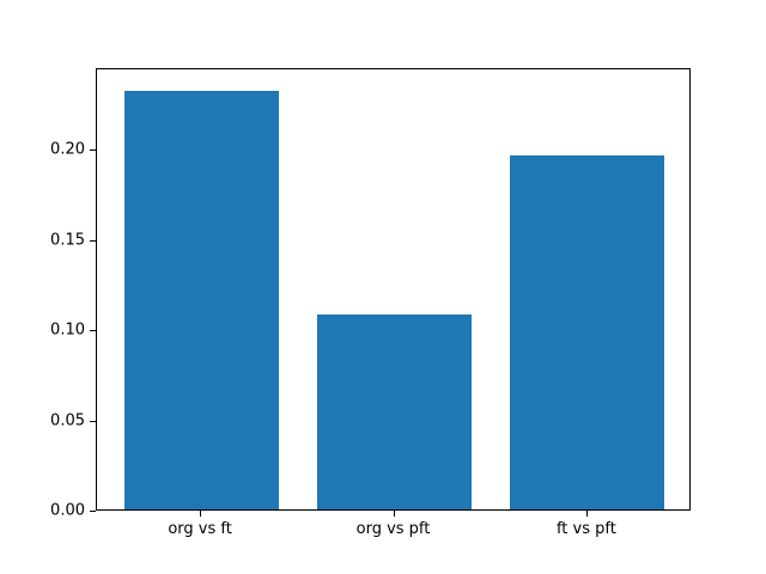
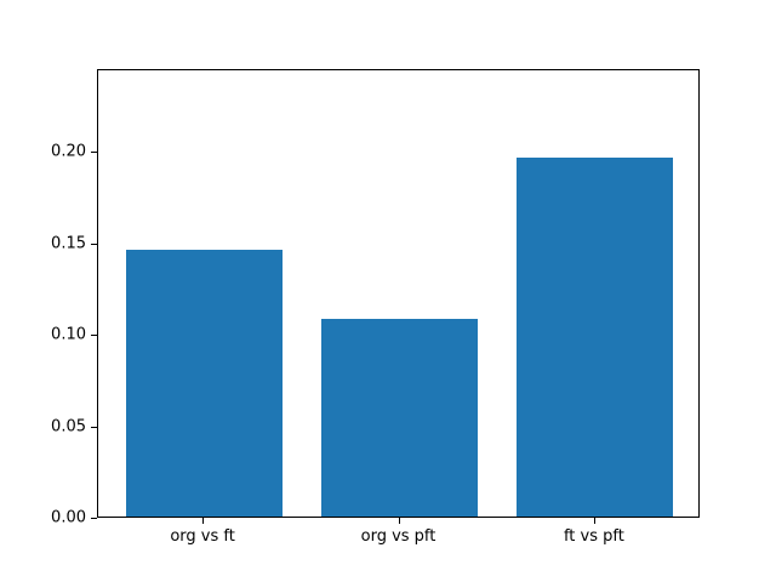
org vs ft: 0.232 -> 0.146
